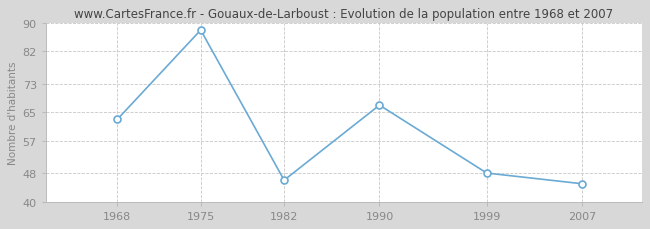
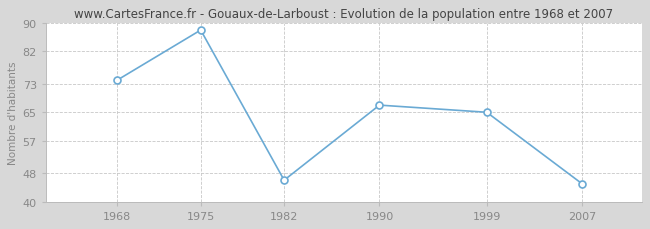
1968: 63 -> 74
1999: 48 -> 65
